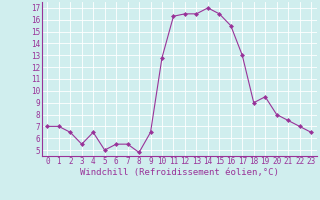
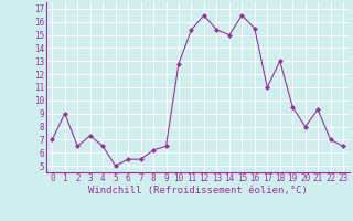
1: 7.0 -> 9.0
3: 5.5 -> 7.3
8: 4.8 -> 6.2
11: 16.3 -> 15.4
13: 16.5 -> 15.4
14: 17.0 -> 15.0
17: 13.0 -> 11.0
18: 9.0 -> 13.0
21: 7.5 -> 9.3
